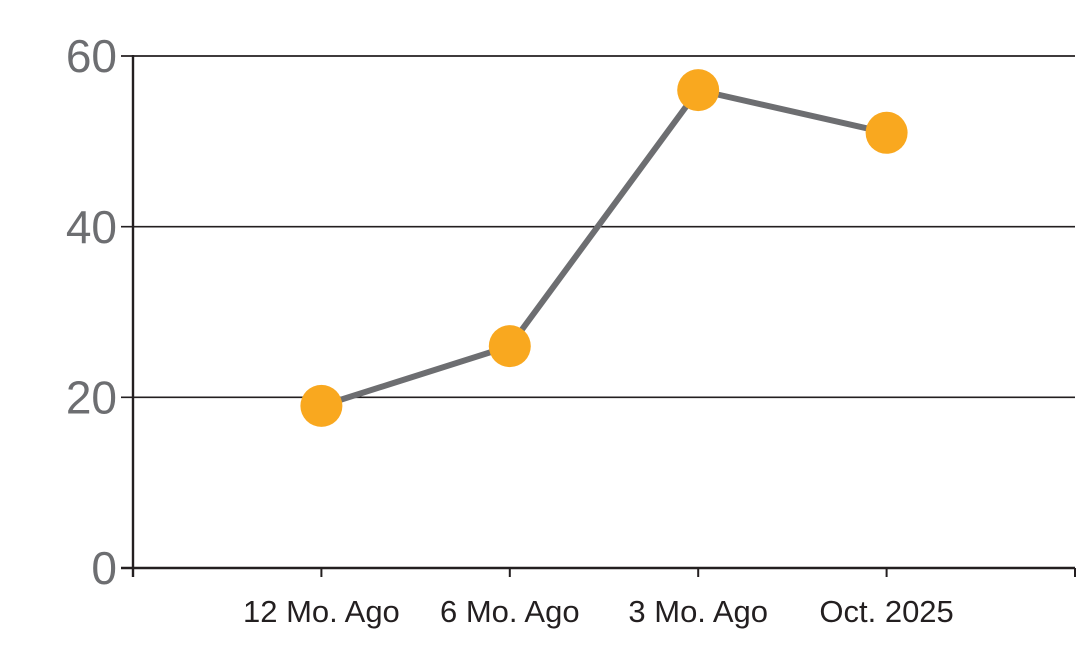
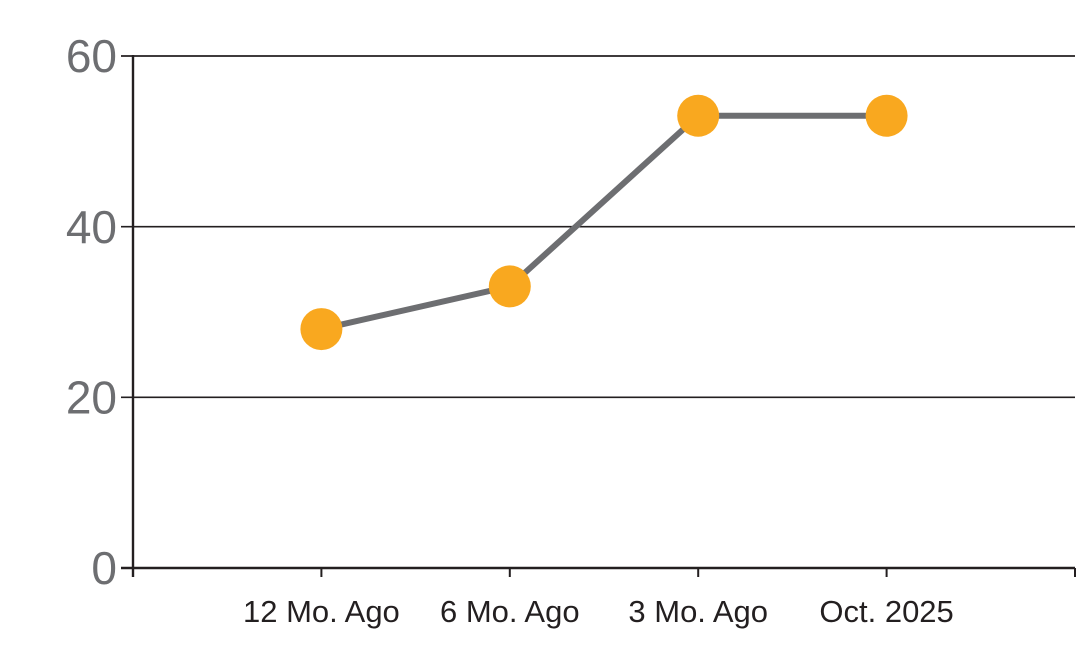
12 Mo. Ago: 19 -> 28
6 Mo. Ago: 26 -> 33
3 Mo. Ago: 56 -> 53
Oct. 2025: 51 -> 53
